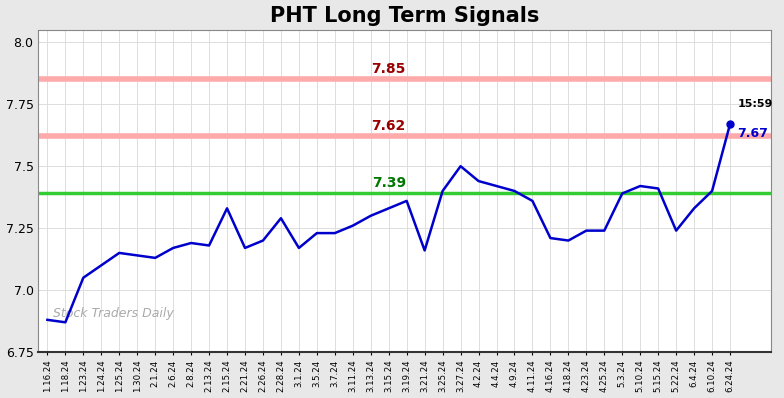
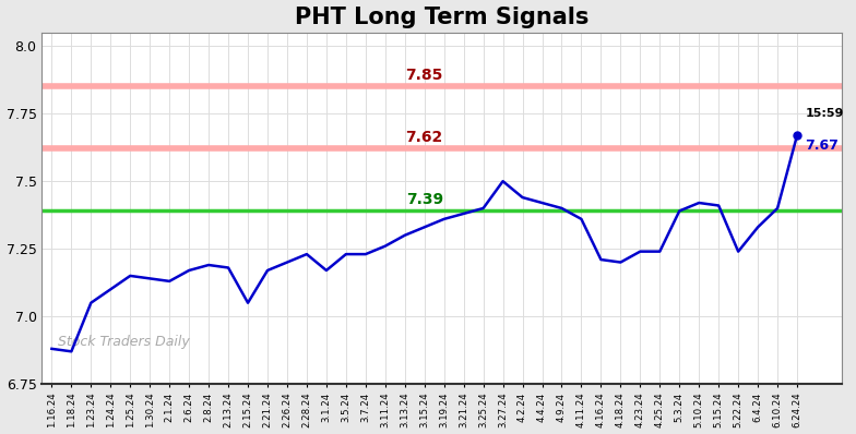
2.15.24: 7.33 -> 7.05
2.28.24: 7.29 -> 7.23
3.21.24: 7.16 -> 7.38
